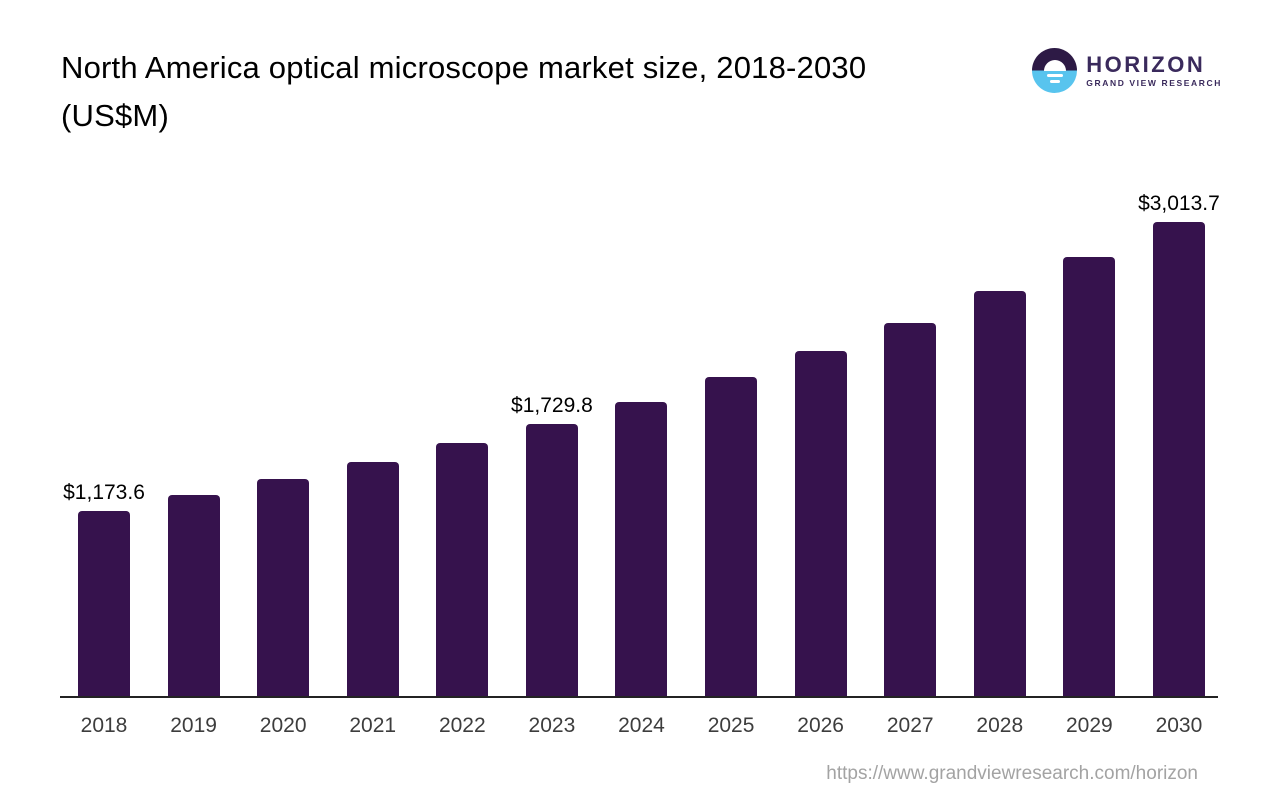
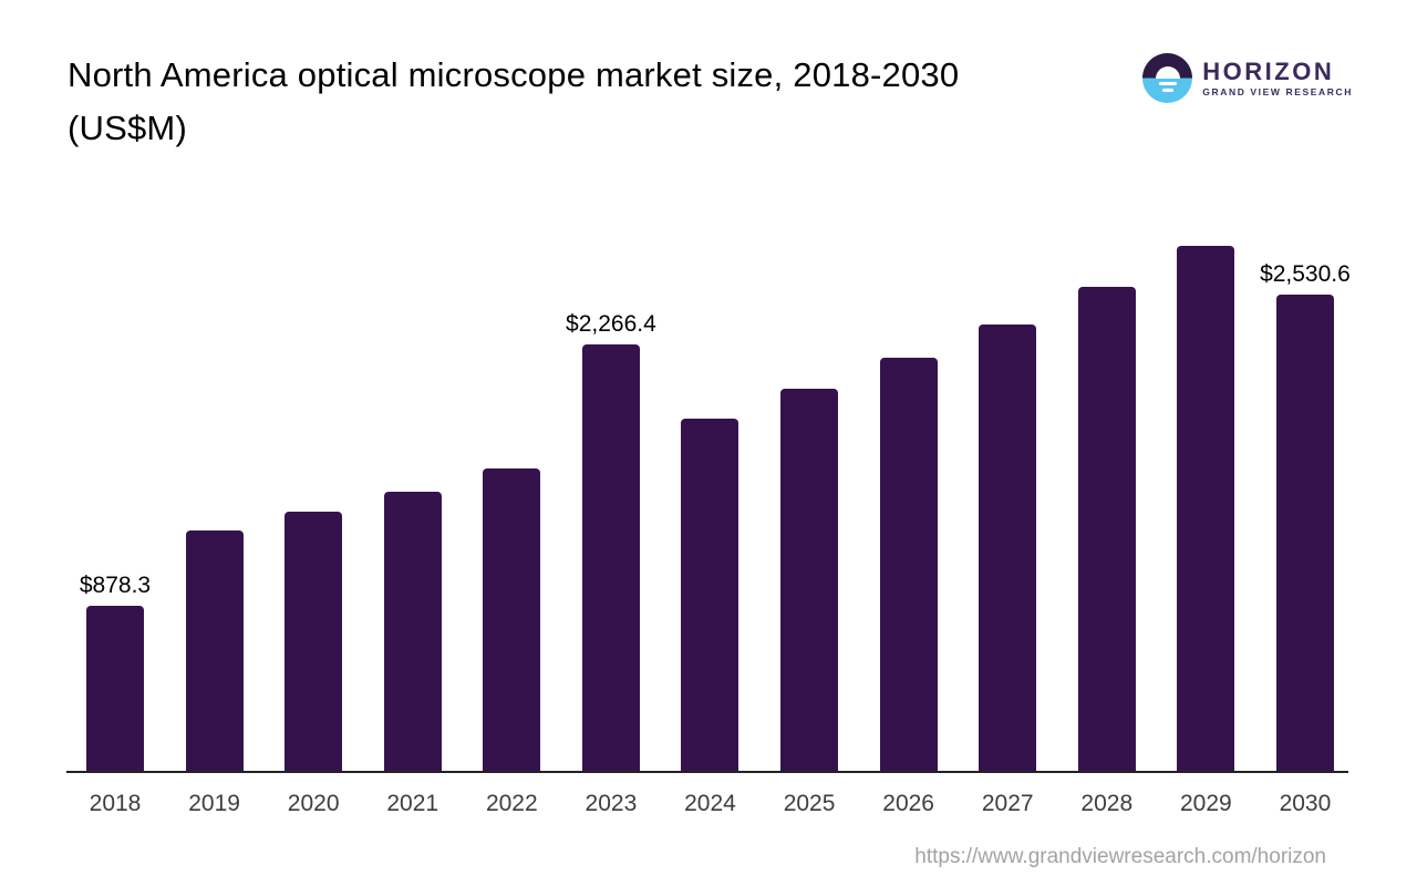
2018: $1,173.6 -> $878.3
2023: $1,729.8 -> $2,266.4
2030: $3,013.7 -> $2,530.6
